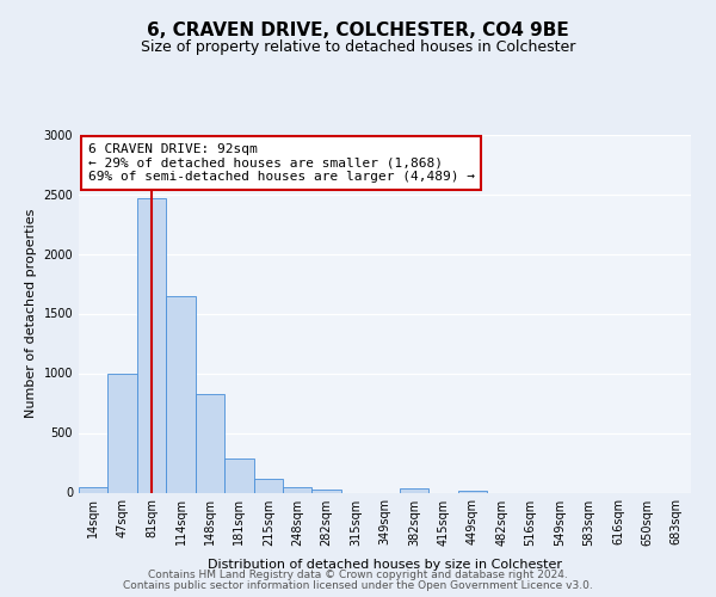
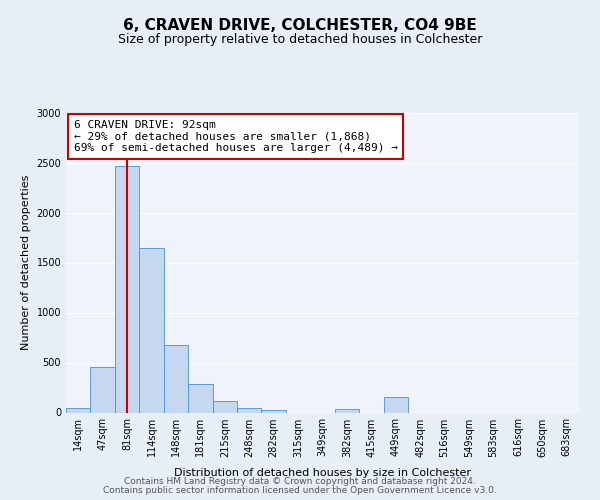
47sqm: 1000 -> 460
148sqm: 830 -> 680
449sqm: 20 -> 160
